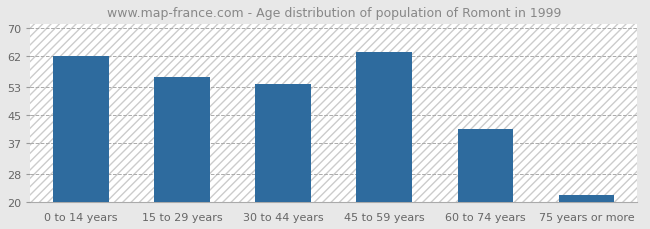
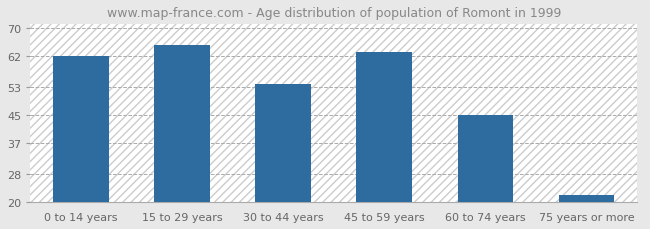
15 to 29 years: 56 -> 65
60 to 74 years: 41 -> 45
